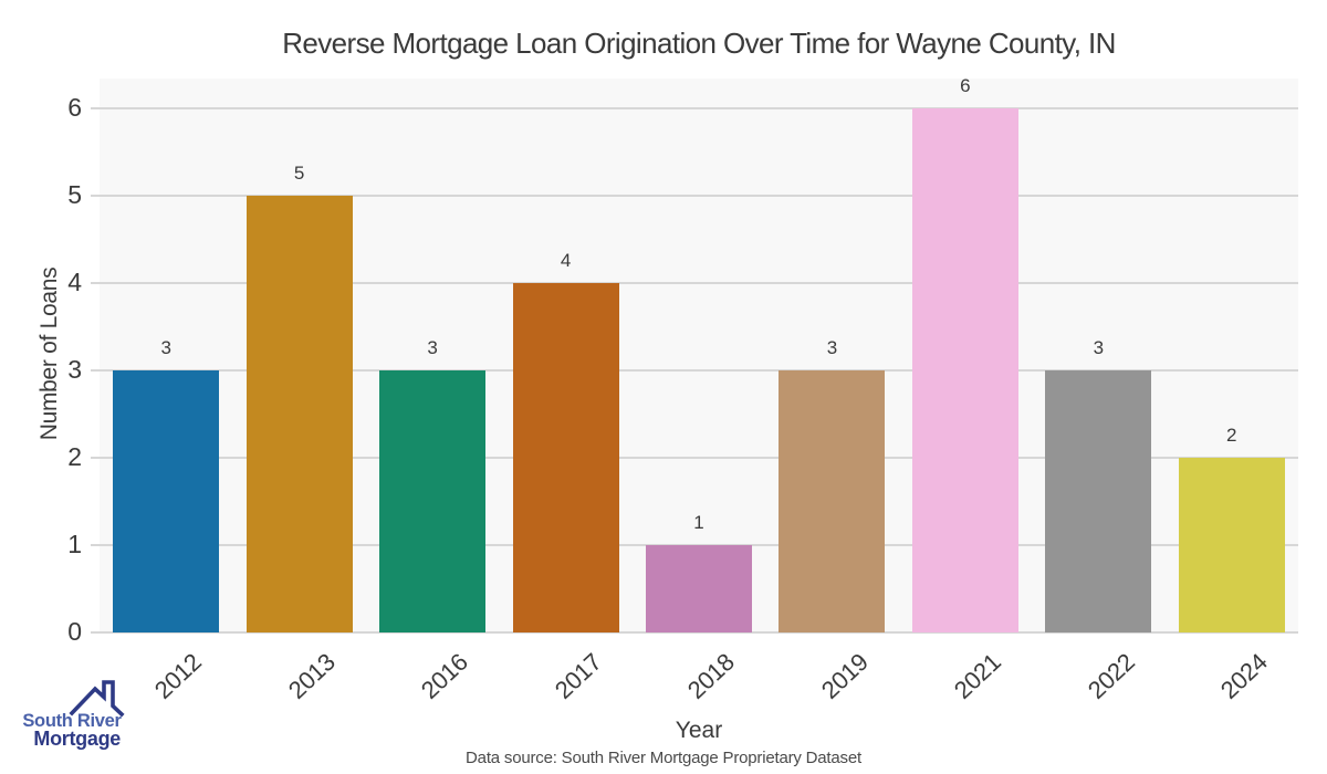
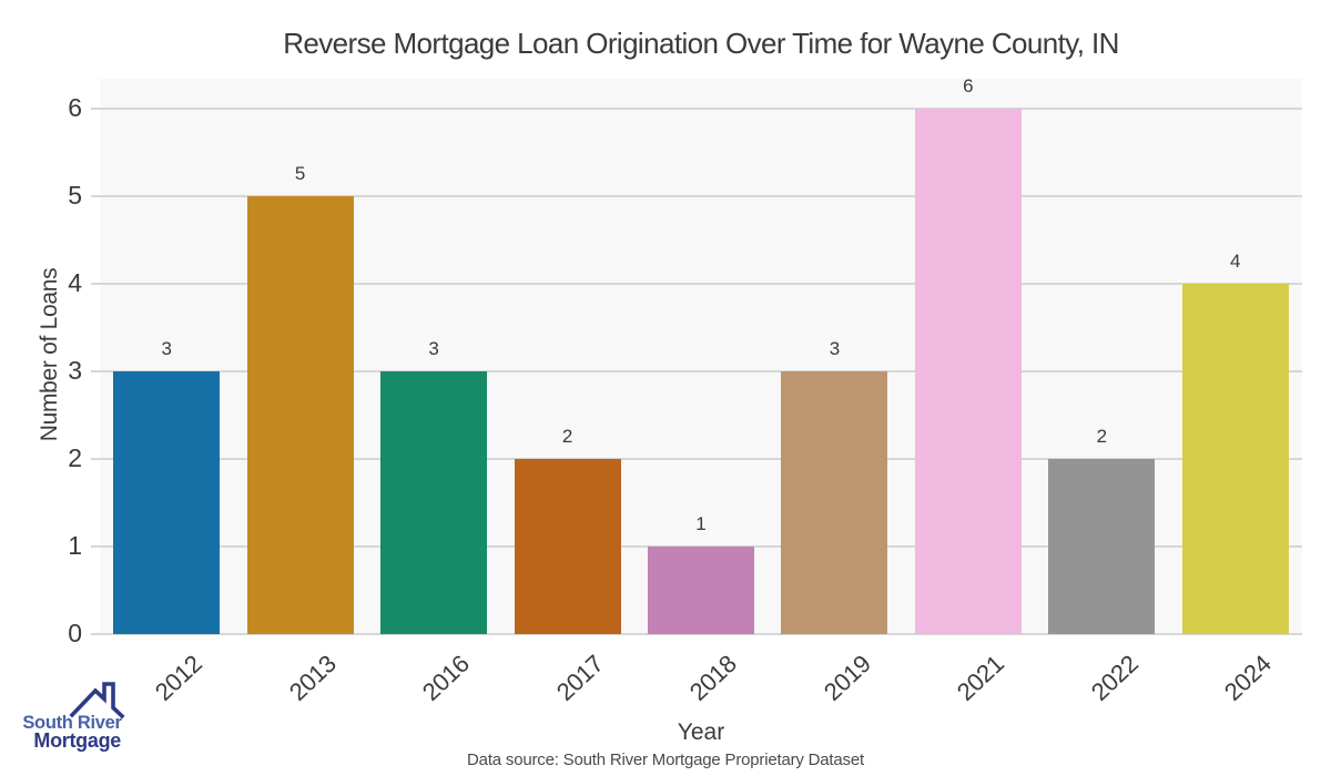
2017: 4 -> 2
2022: 3 -> 2
2024: 2 -> 4
